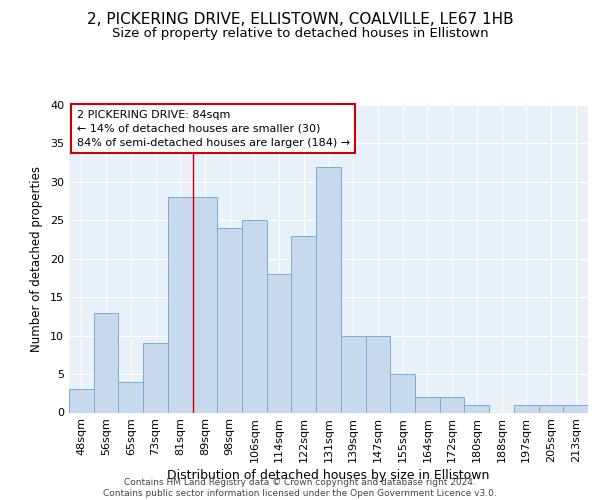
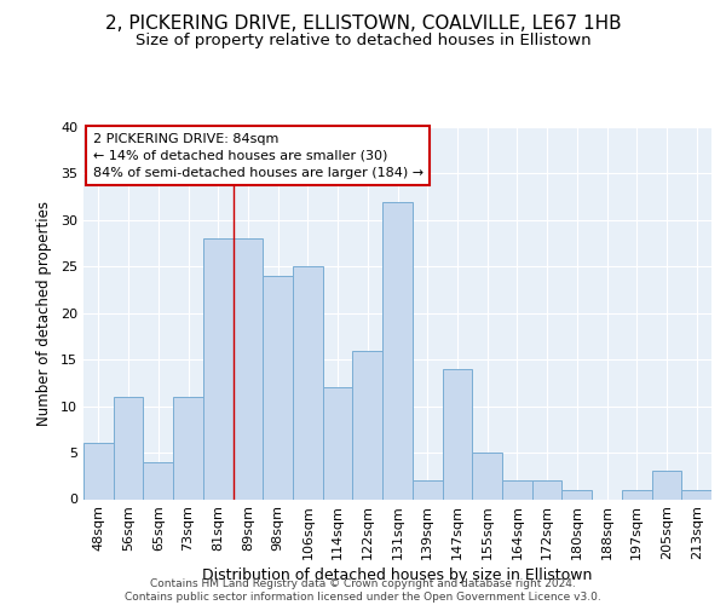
48sqm: 3 -> 6
56sqm: 13 -> 11
73sqm: 9 -> 11
114sqm: 18 -> 12
122sqm: 23 -> 16
139sqm: 10 -> 2
147sqm: 10 -> 14
205sqm: 1 -> 3
